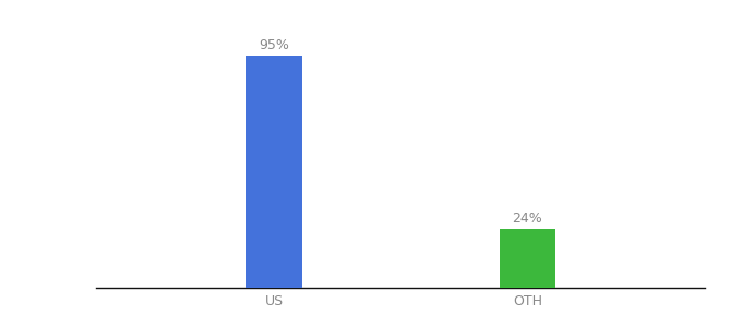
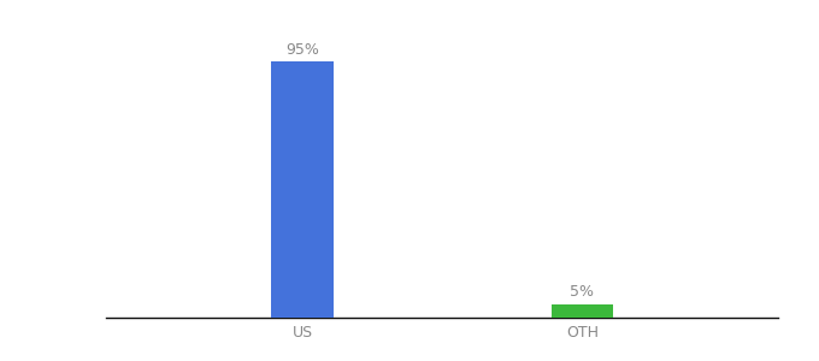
OTH: 24% -> 5%
